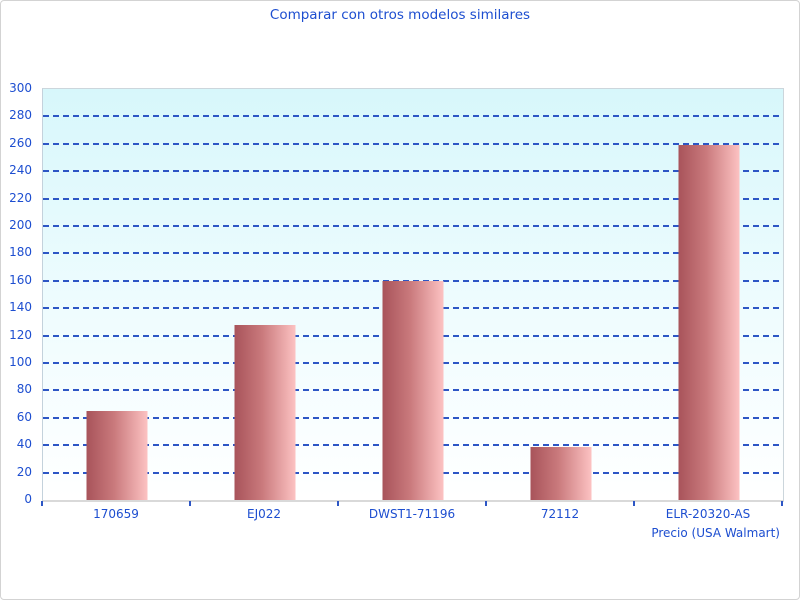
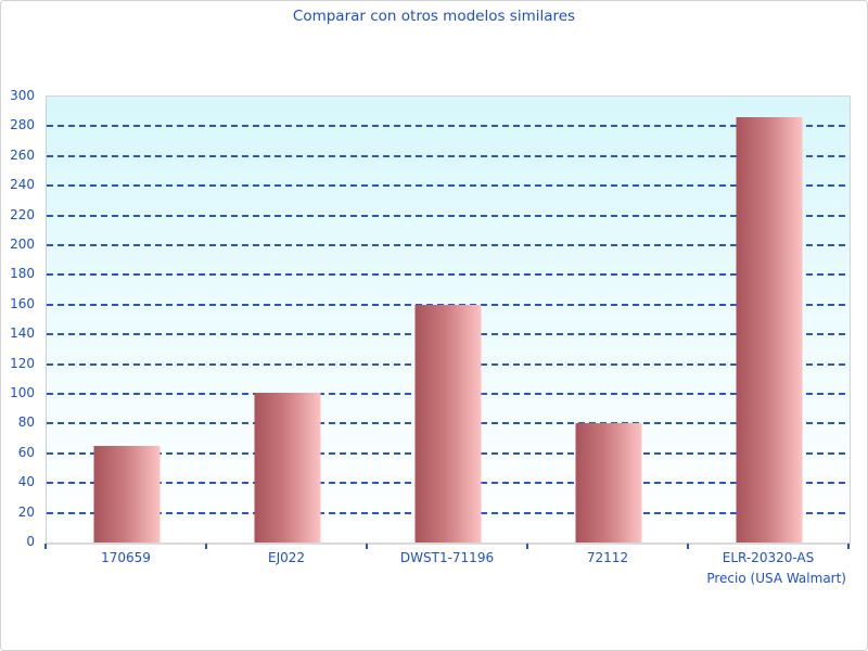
EJ022: 128 -> 101
72112: 39 -> 80
ELR-20320-AS: 259 -> 286
